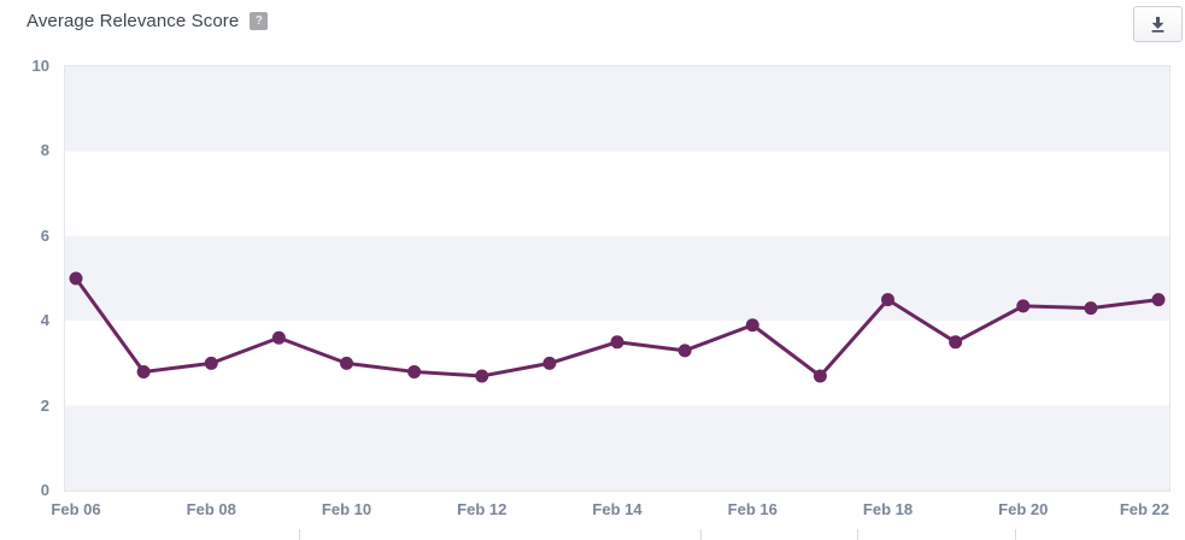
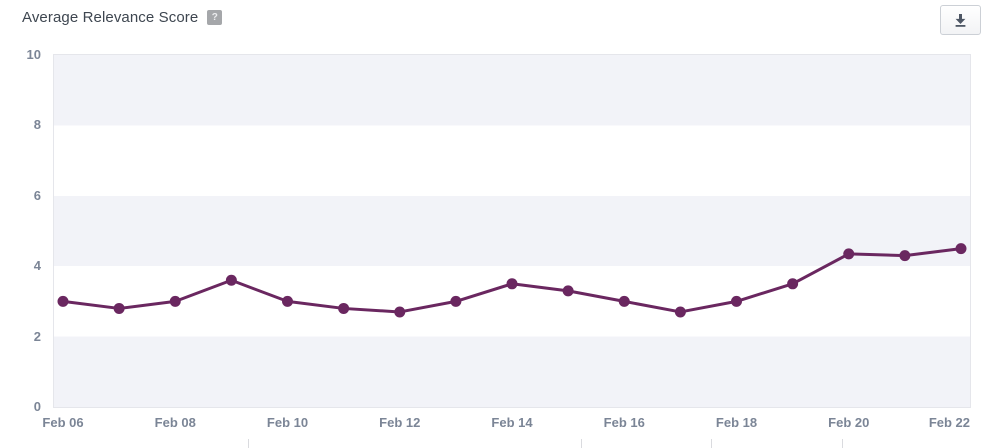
Feb 06: 5.0 -> 3.0
Feb 16: 3.9 -> 3.0
Feb 18: 4.5 -> 3.0
